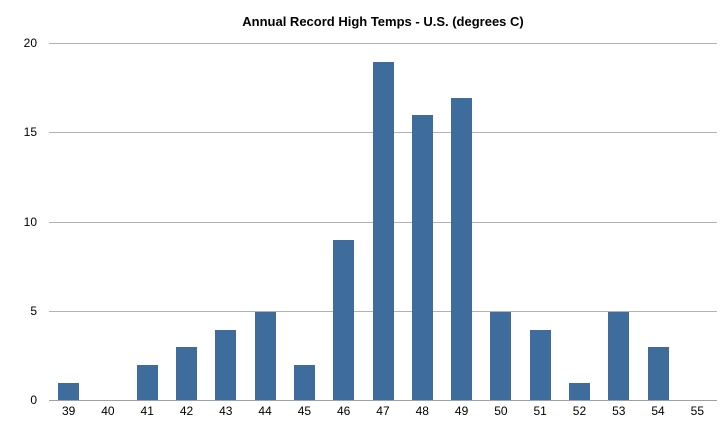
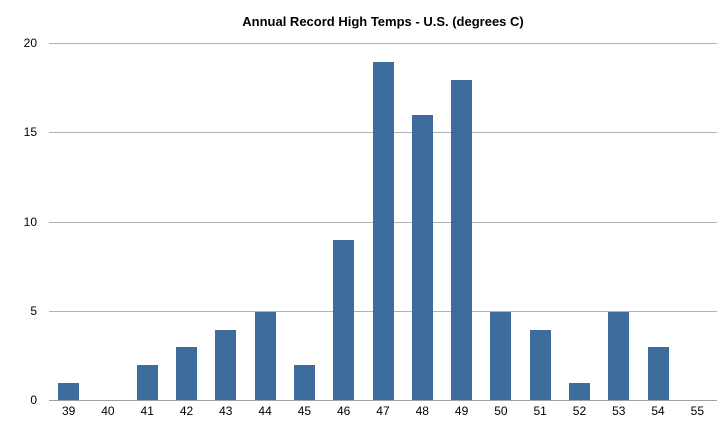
49: 17 -> 18
